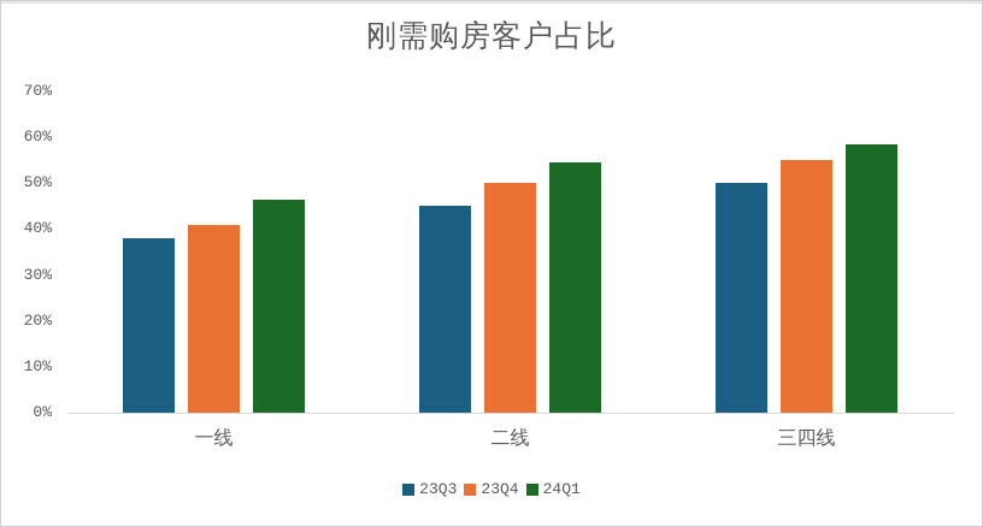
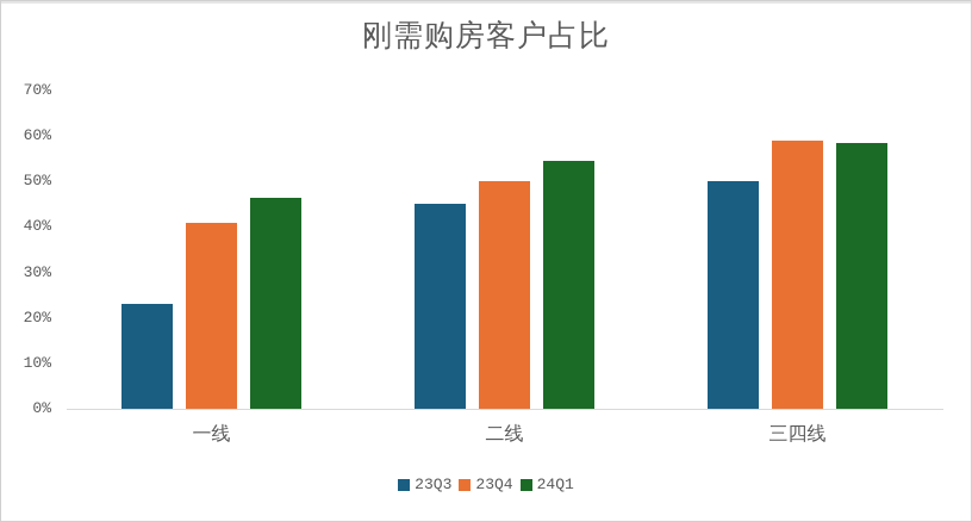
23Q3/一线: 38% -> 23%
23Q4/三四线: 55% -> 59%
